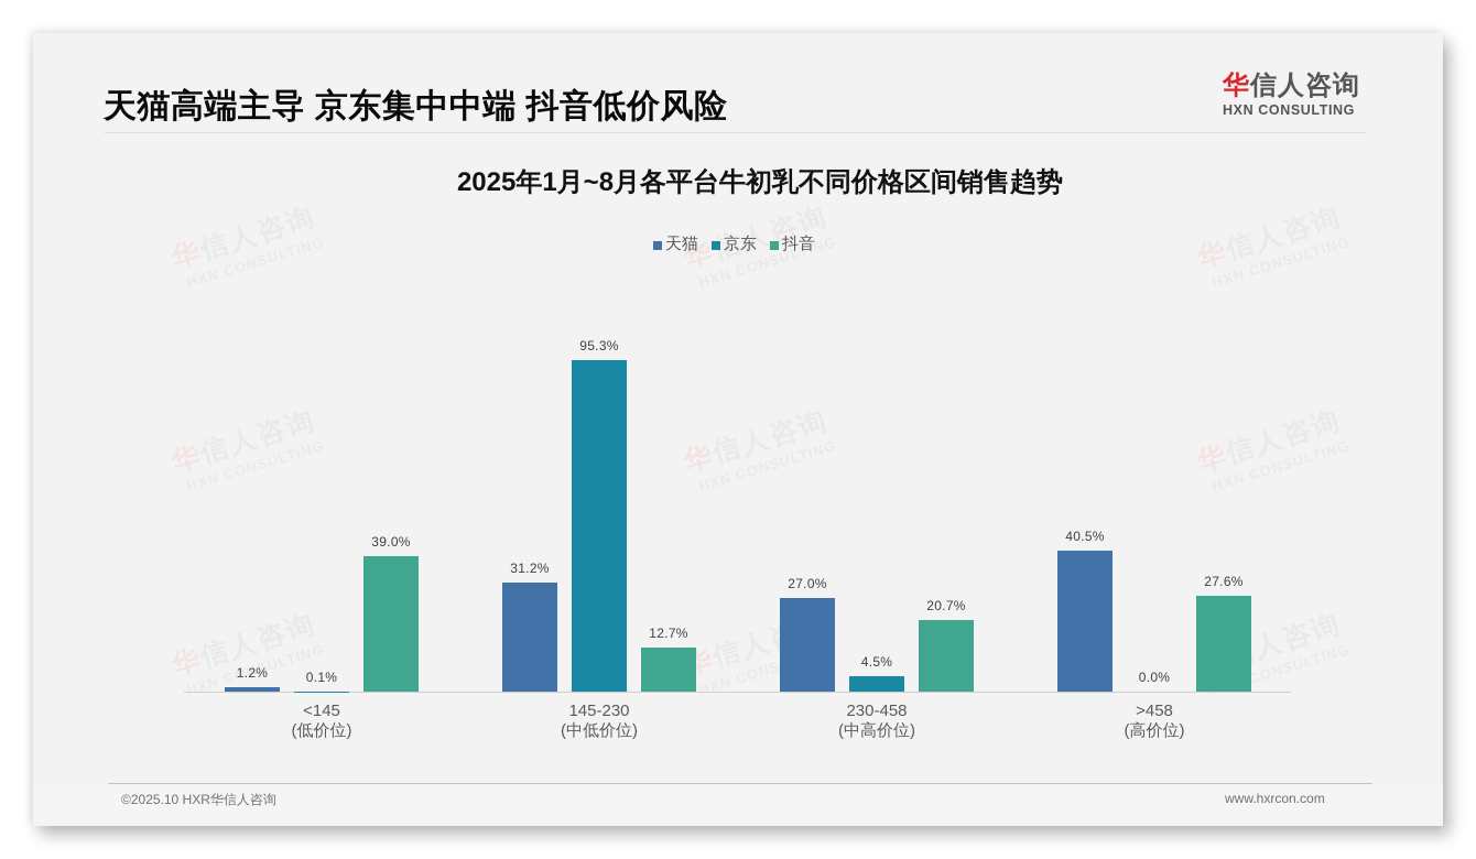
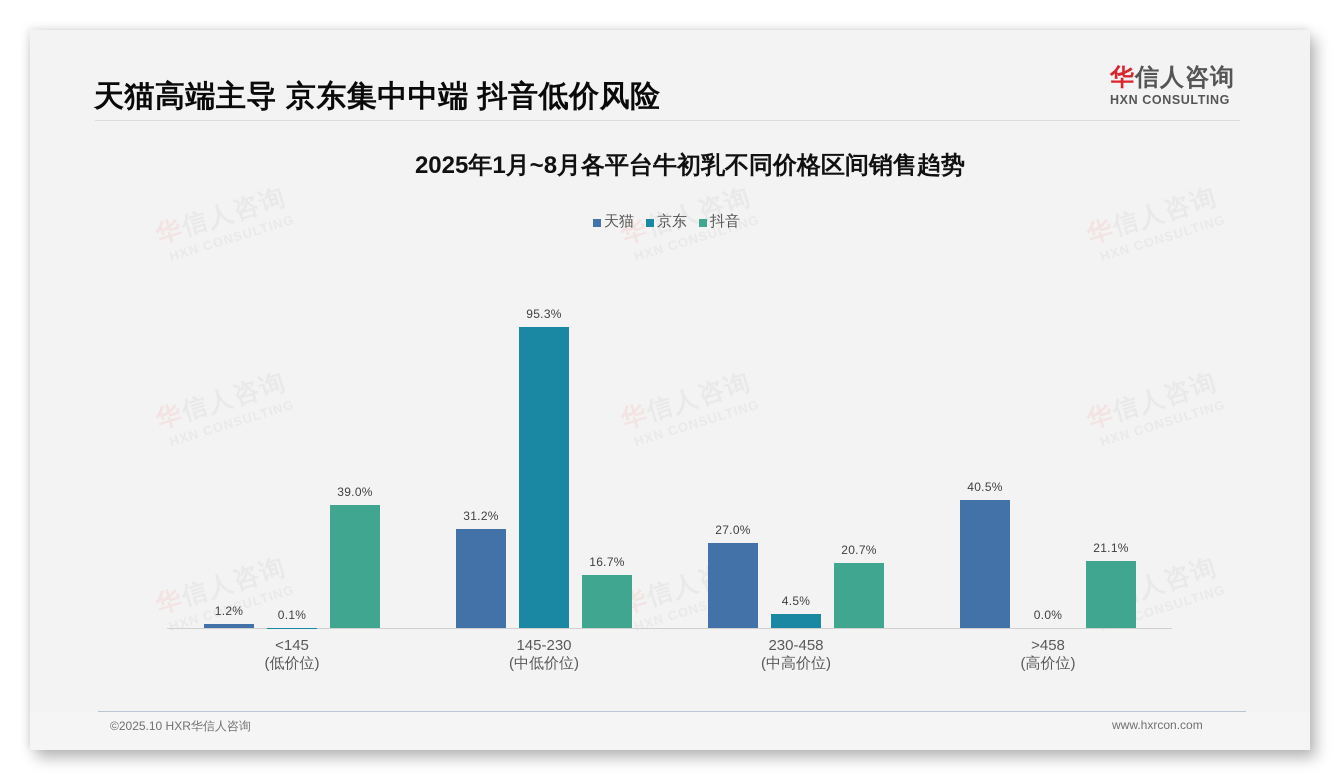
抖音/145-230 (中低价位): 12.7% -> 16.7%
抖音/>458 (高价位): 27.6% -> 21.1%
